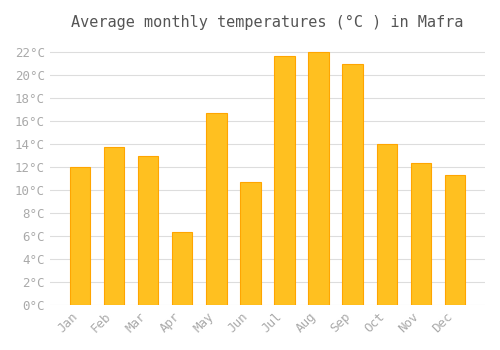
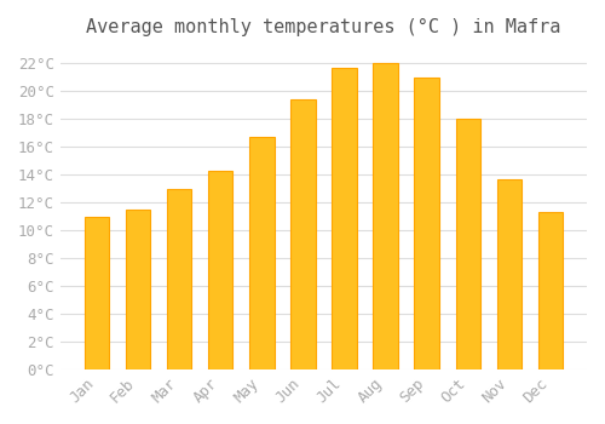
Jan: 12.0°C -> 11.0°C
Feb: 13.8°C -> 11.5°C
Apr: 6.4°C -> 14.3°C
Jun: 10.7°C -> 19.4°C
Oct: 14.0°C -> 18.0°C
Nov: 12.4°C -> 13.7°C
